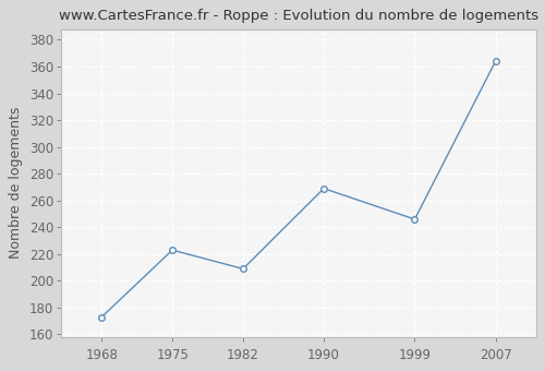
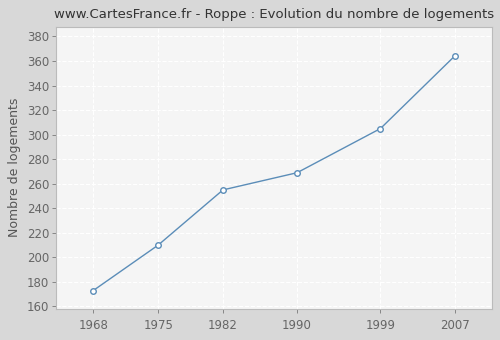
1975: 223 -> 210
1982: 209 -> 255
1999: 246 -> 305
